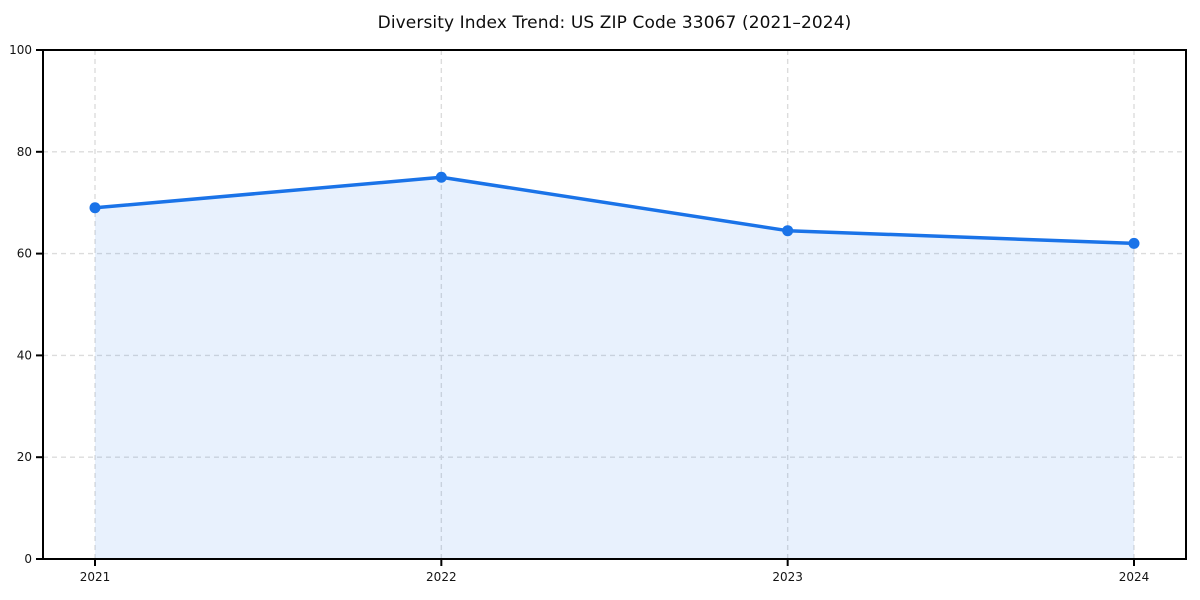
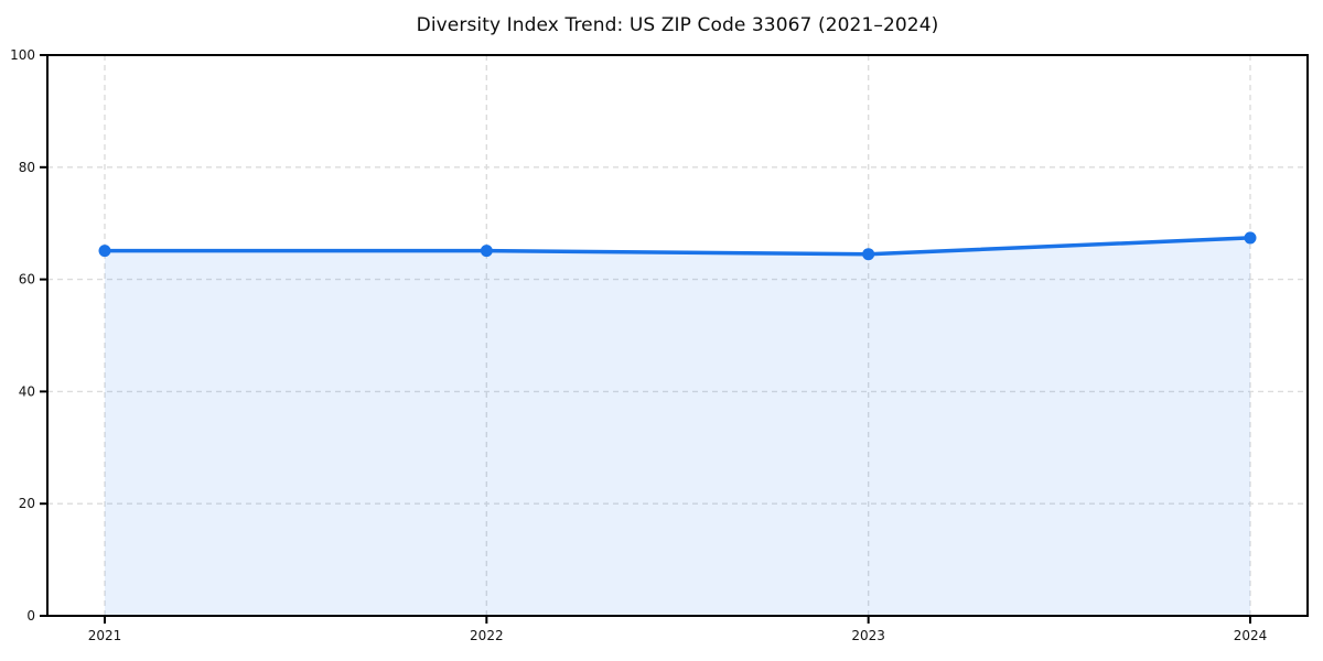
2021: 69 -> 65
2022: 75 -> 65
2024: 62 -> 67
